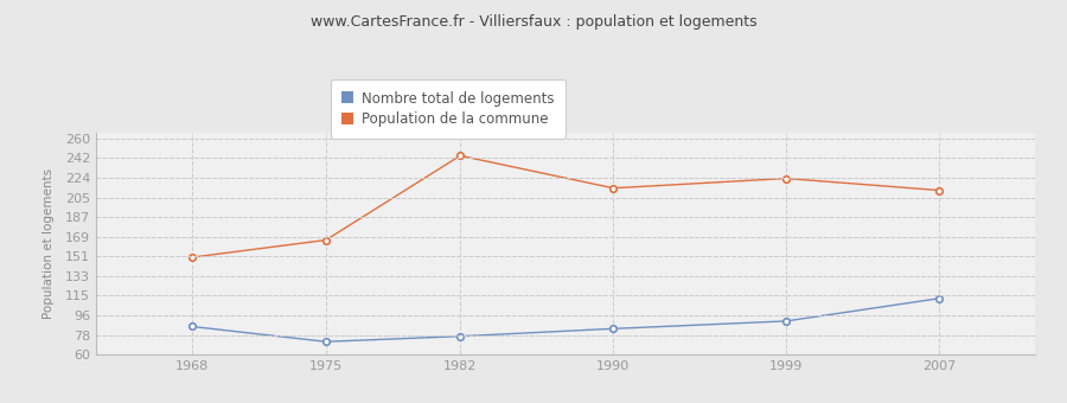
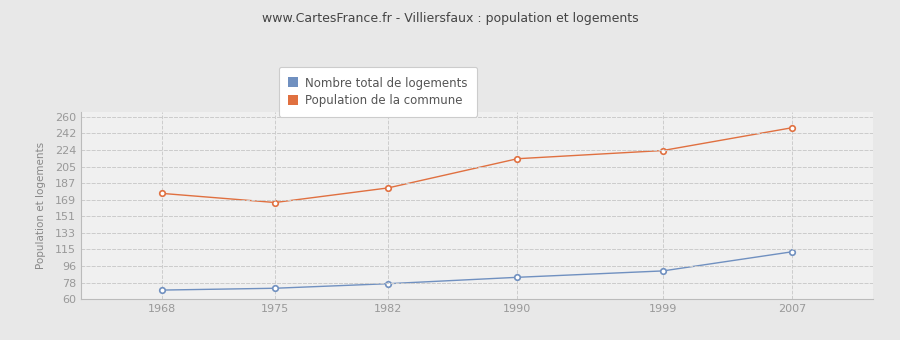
Nombre total de logements/1968: 86 -> 70
Population de la commune/1968: 150 -> 176
Population de la commune/1982: 244 -> 182
Population de la commune/2007: 212 -> 248
